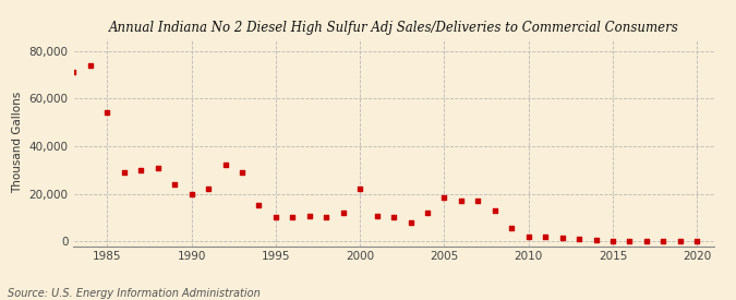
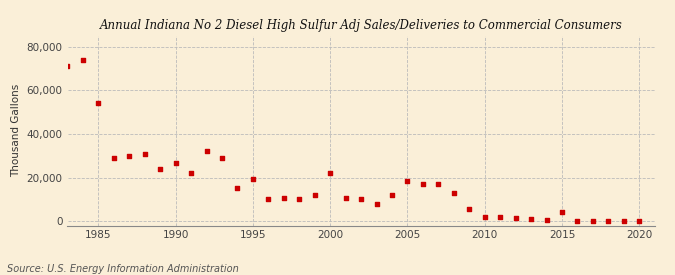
1990: 20,000 -> 26,500
1995: 10,000 -> 19,500
2015: 200 -> 4,000
